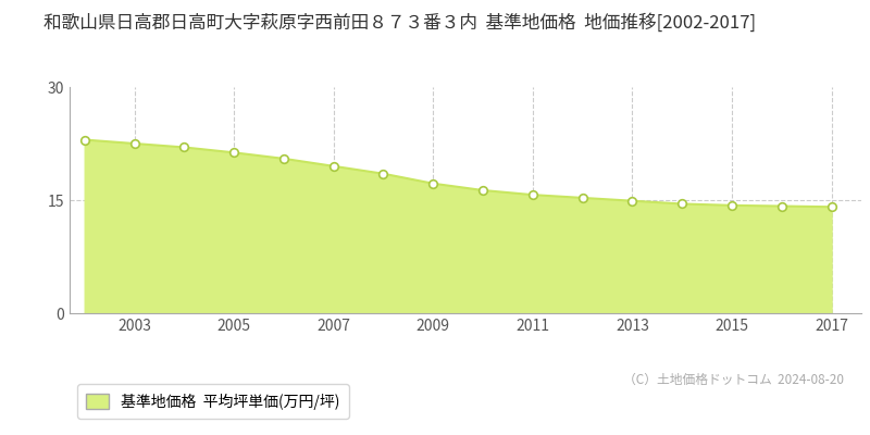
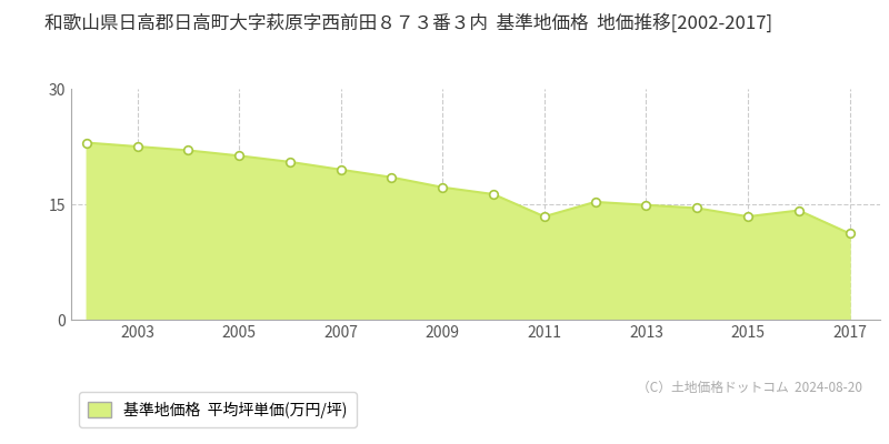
2011: 15.7 -> 13.4
2015: 14.3 -> 13.4
2017: 14.1 -> 11.2
